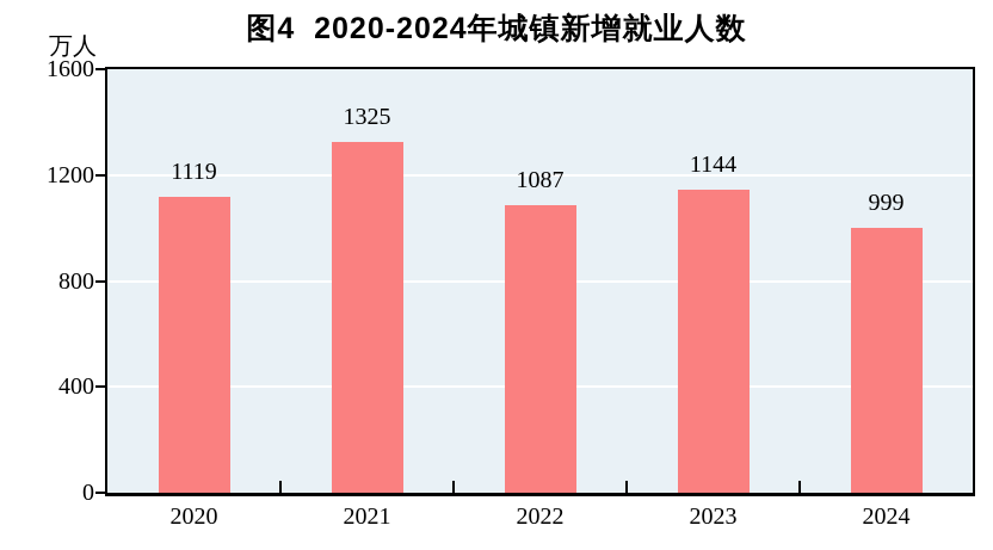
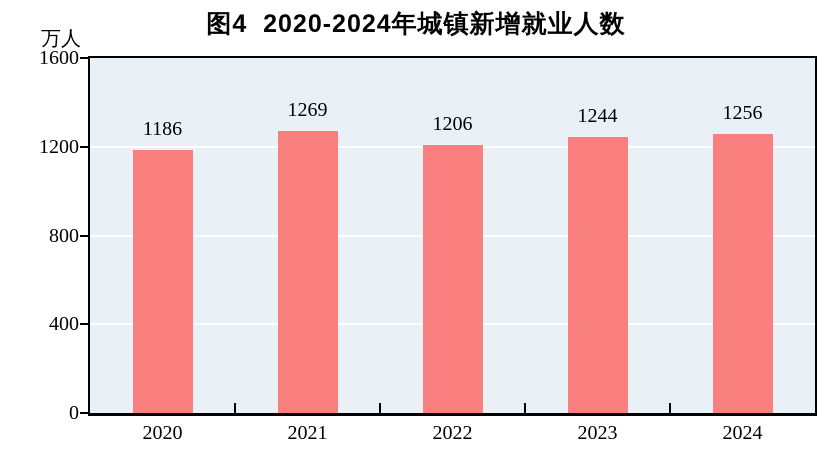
2020: 1119 -> 1186
2021: 1325 -> 1269
2022: 1087 -> 1206
2023: 1144 -> 1244
2024: 999 -> 1256
